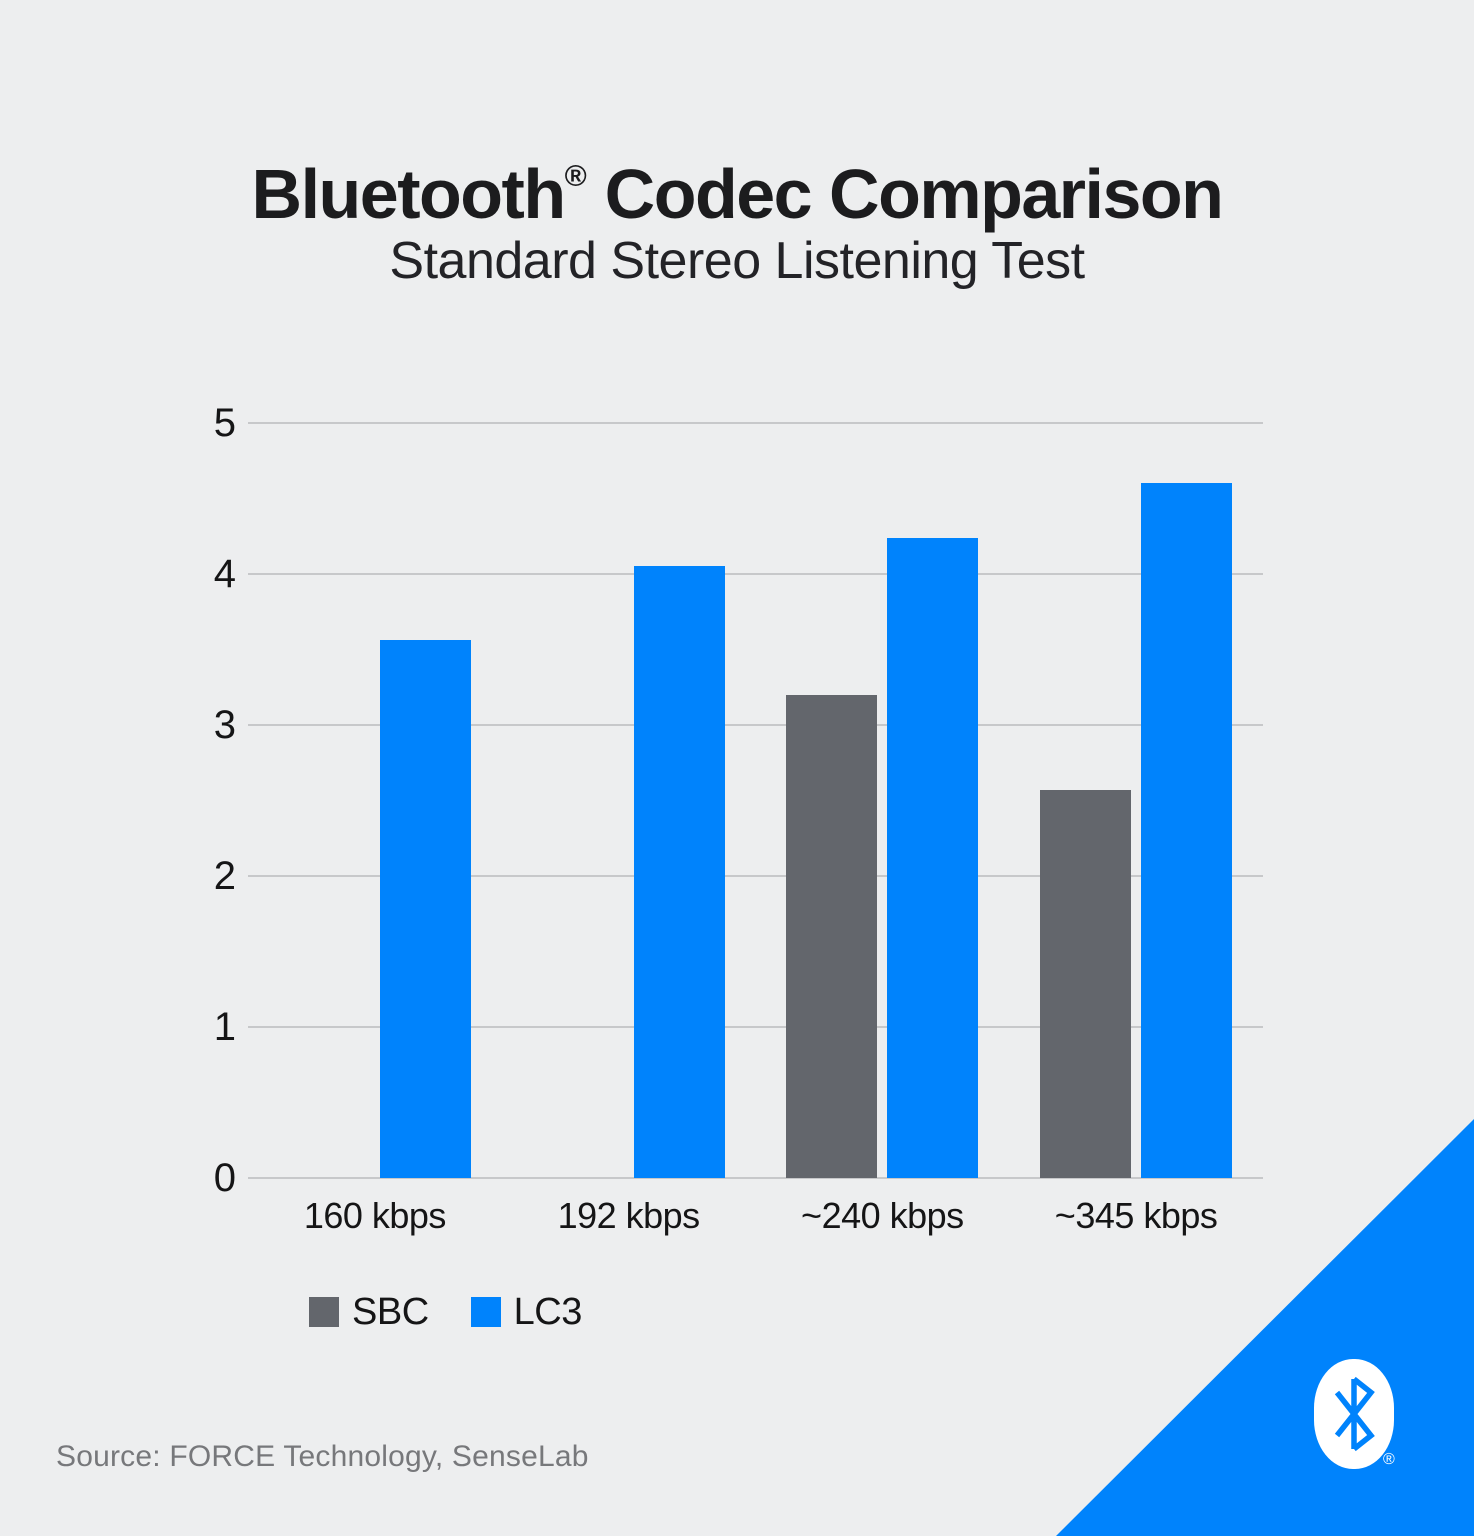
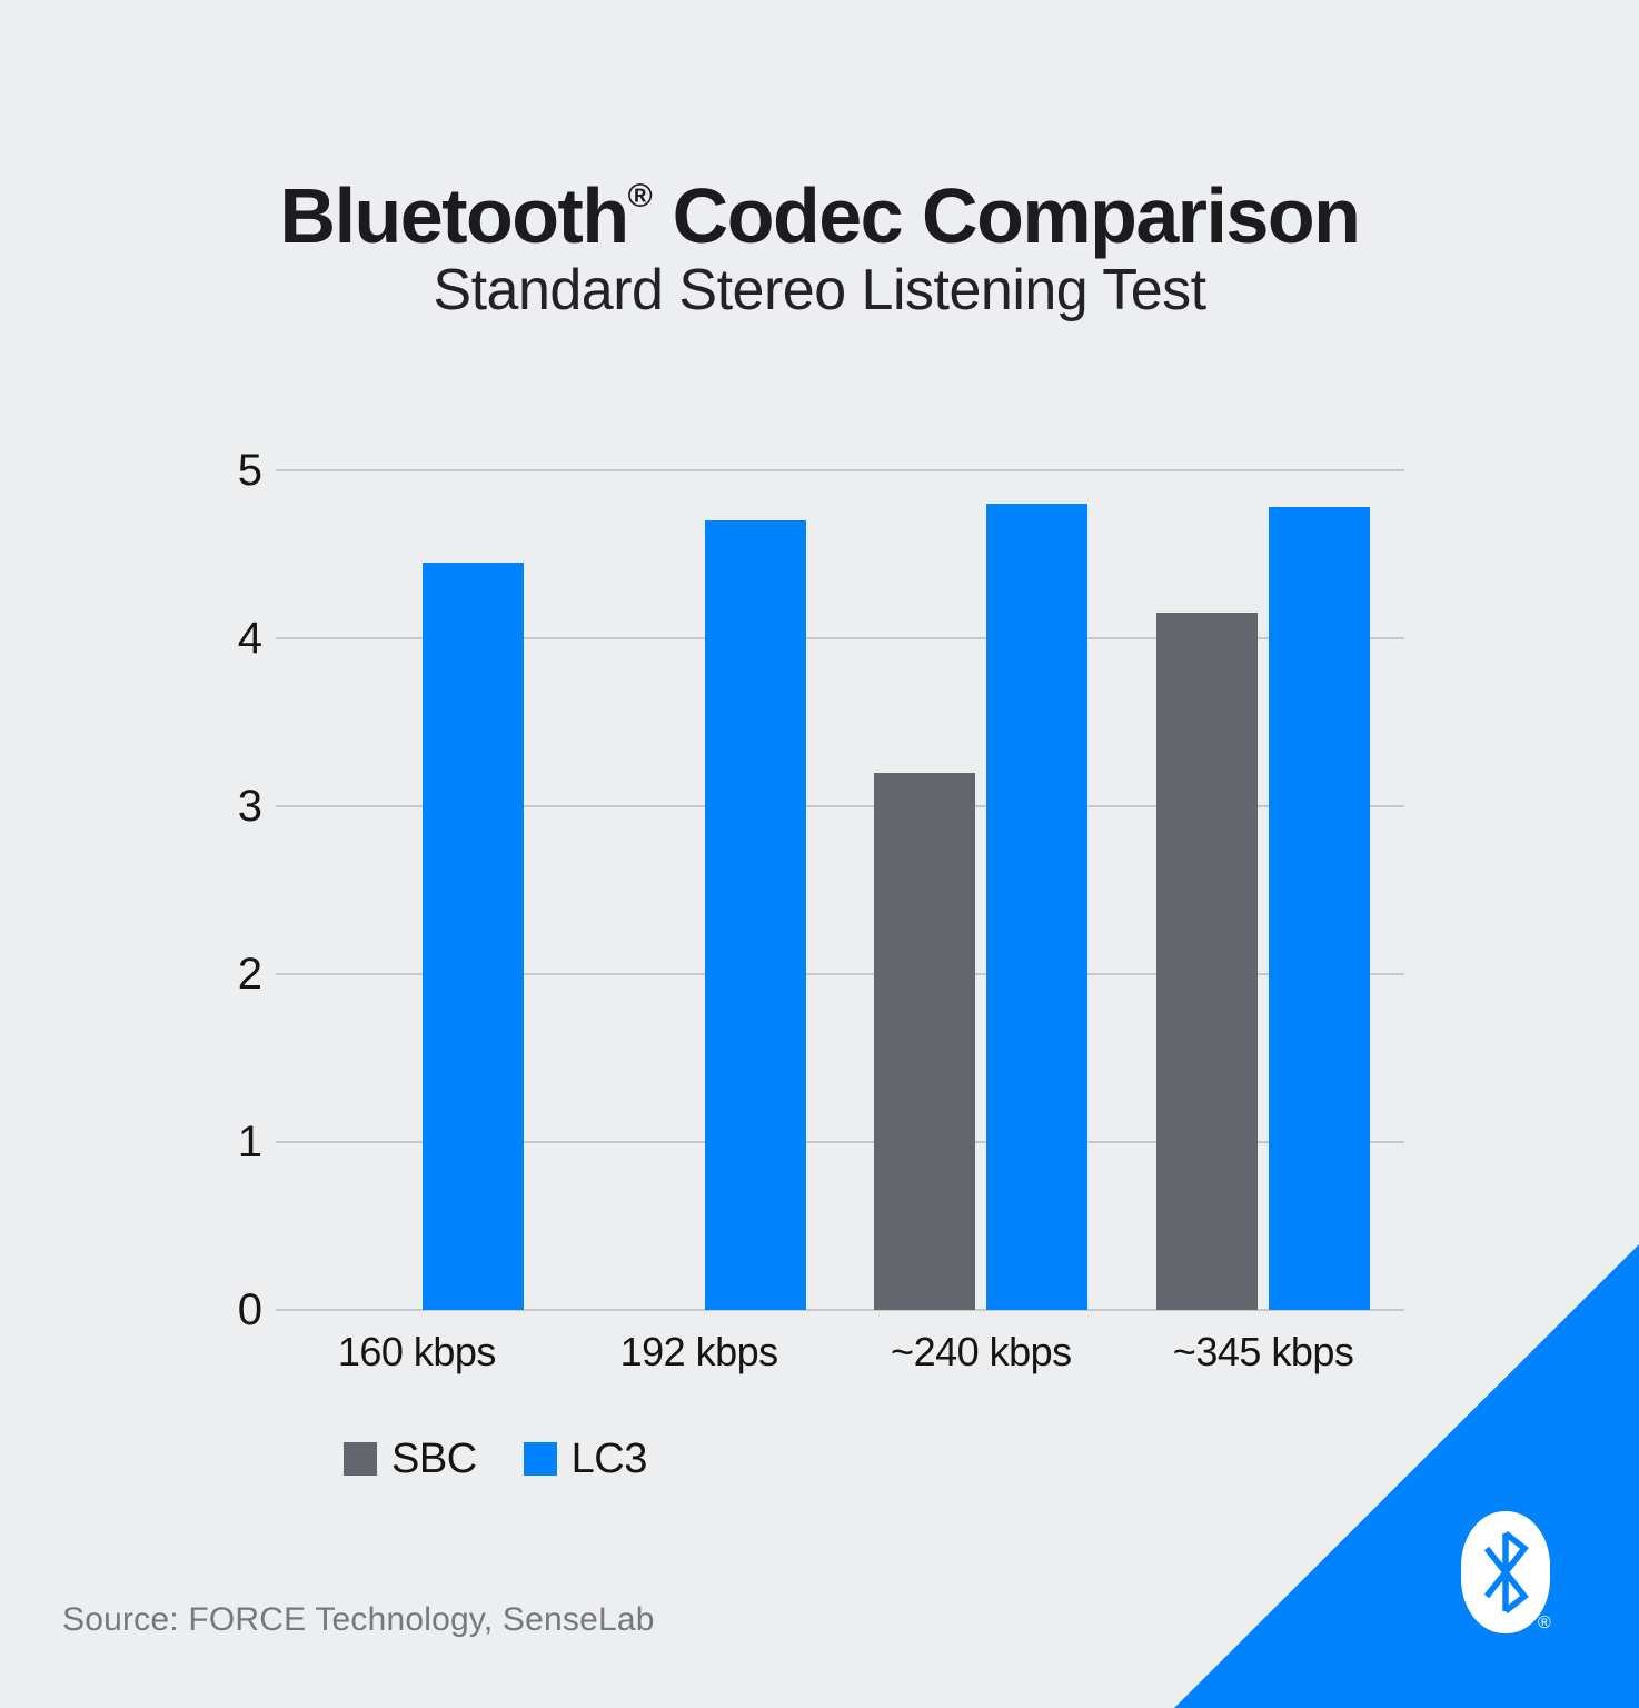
LC3/160 kbps: 3.56 -> 4.45
LC3/192 kbps: 4.05 -> 4.70
LC3/~240 kbps: 4.24 -> 4.80
SBC/~345 kbps: 2.57 -> 4.15
LC3/~345 kbps: 4.60 -> 4.78
